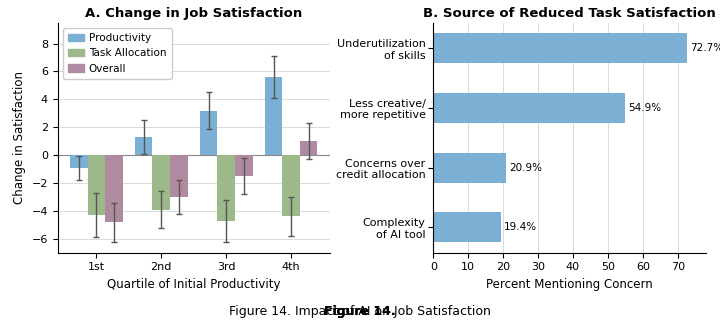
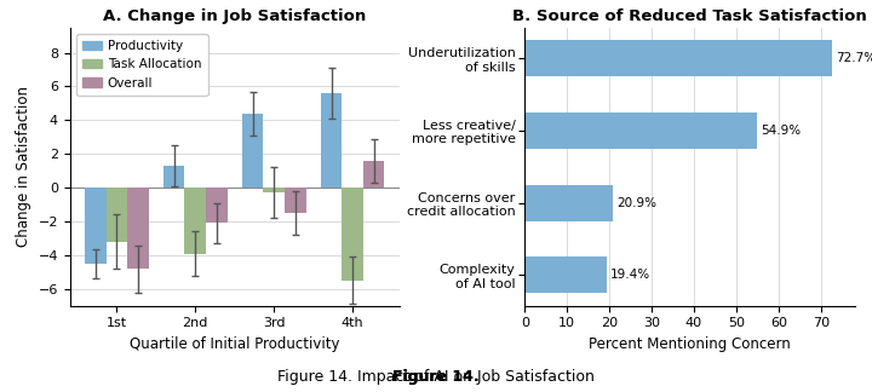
A. Change in Job Satisfaction/Productivity/1st: -0.9 -> -4.5
A. Change in Job Satisfaction/Task Allocation/1st: -4.3 -> -3.2
A. Change in Job Satisfaction/Overall/2nd: -3.0 -> -2.1
A. Change in Job Satisfaction/Productivity/3rd: 3.2 -> 4.4
A. Change in Job Satisfaction/Task Allocation/3rd: -4.7 -> -0.3
A. Change in Job Satisfaction/Task Allocation/4th: -4.4 -> -5.5
A. Change in Job Satisfaction/Overall/4th: 1.0 -> 1.6
